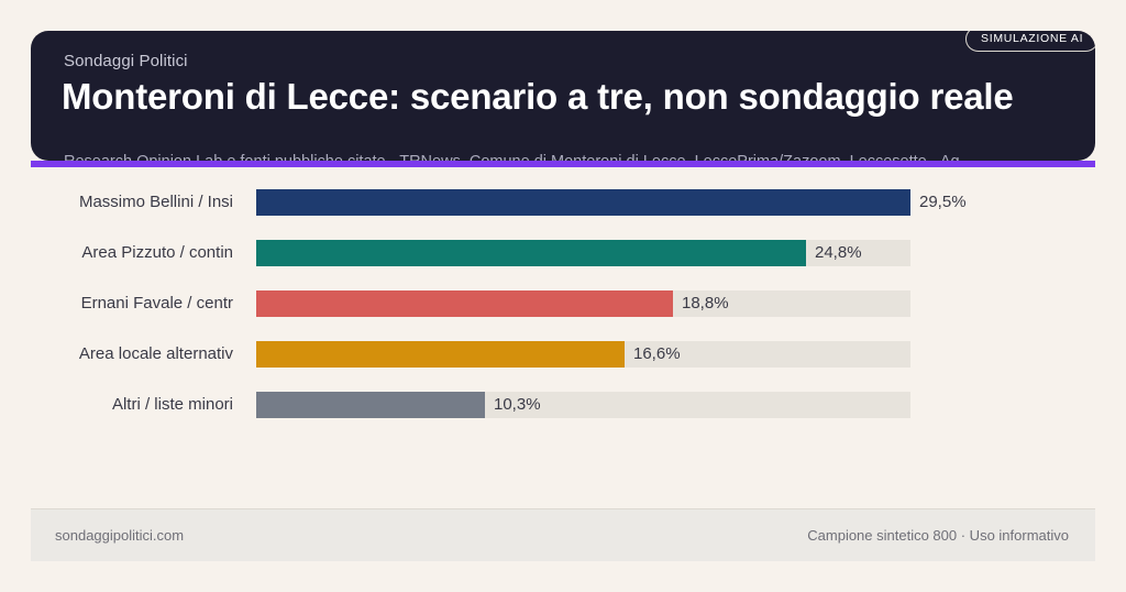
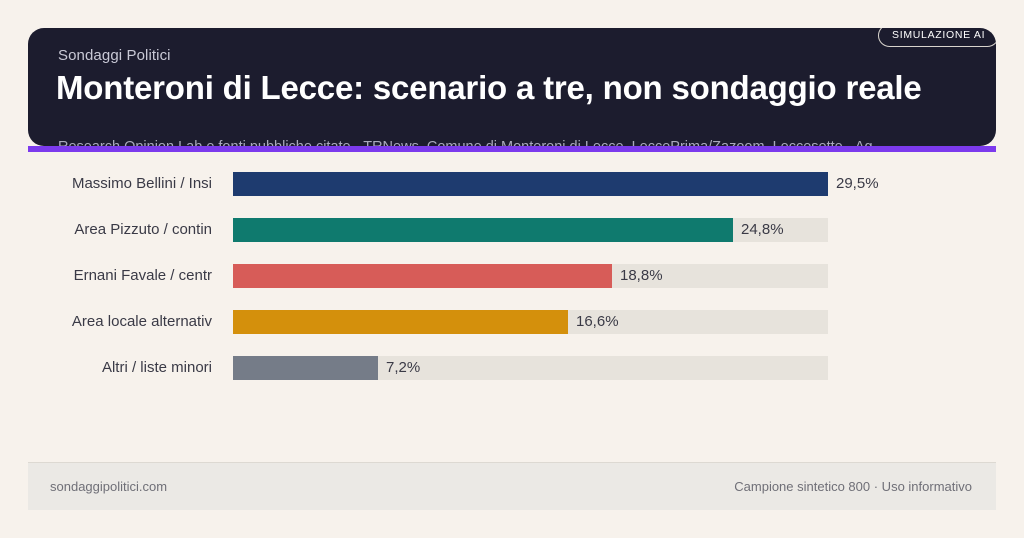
Altri / liste minori: 10,3% -> 7,2%
